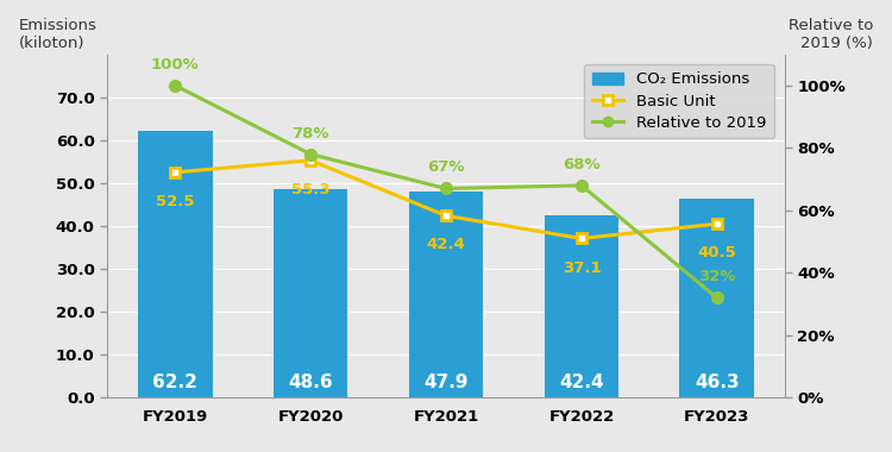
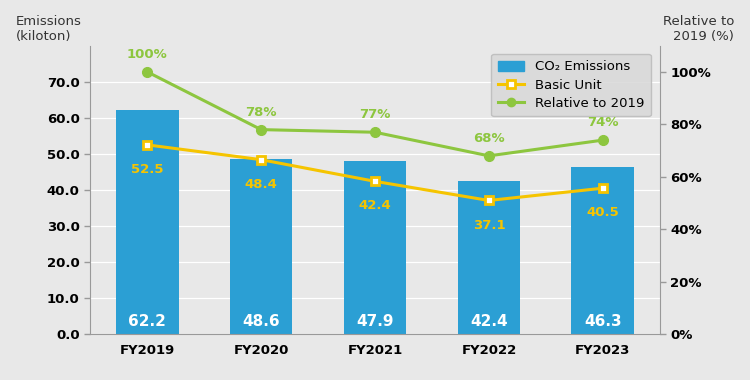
Basic Unit/FY2020: 55.3 -> 48.4
Relative to 2019/FY2021: 67% -> 77%
Relative to 2019/FY2023: 32% -> 74%
